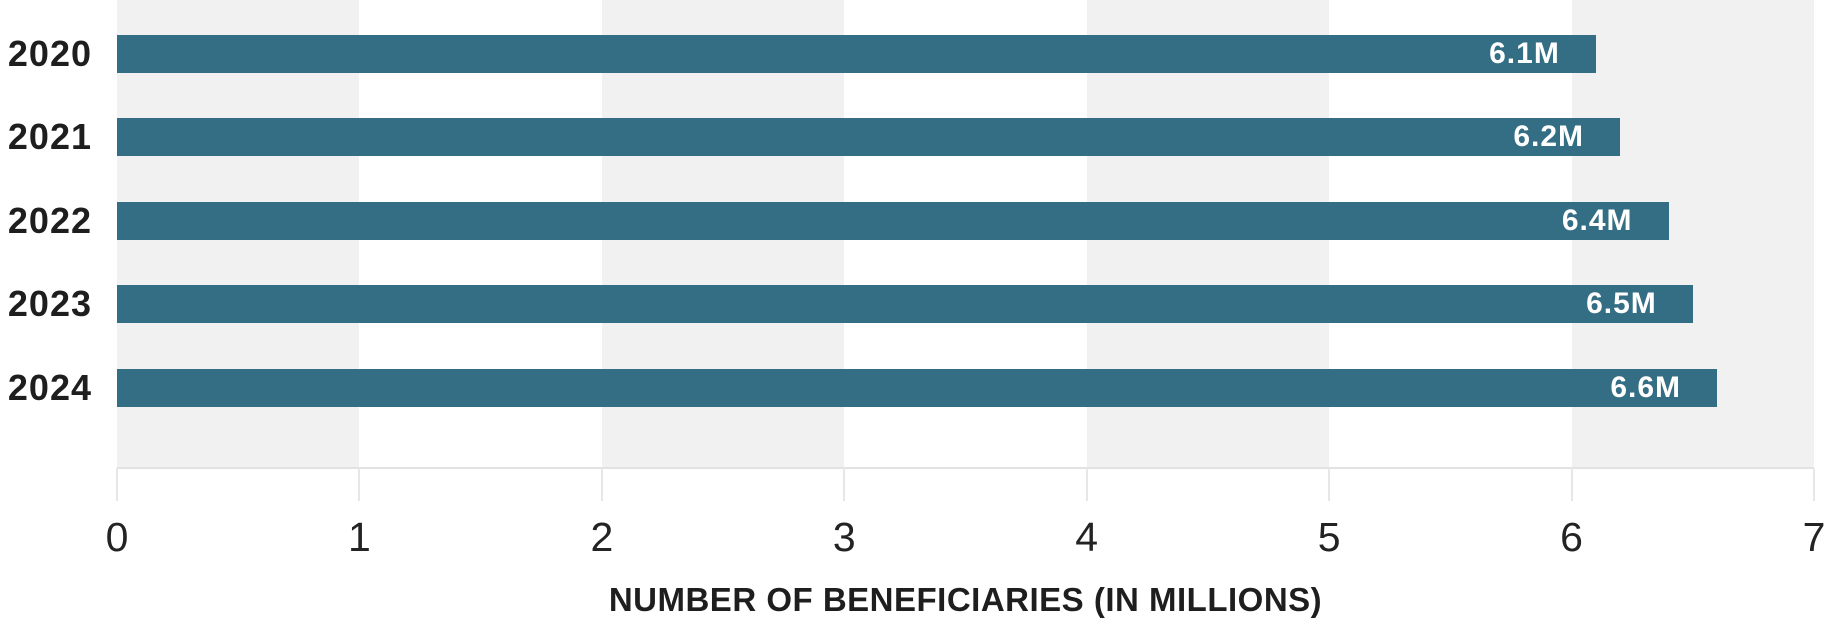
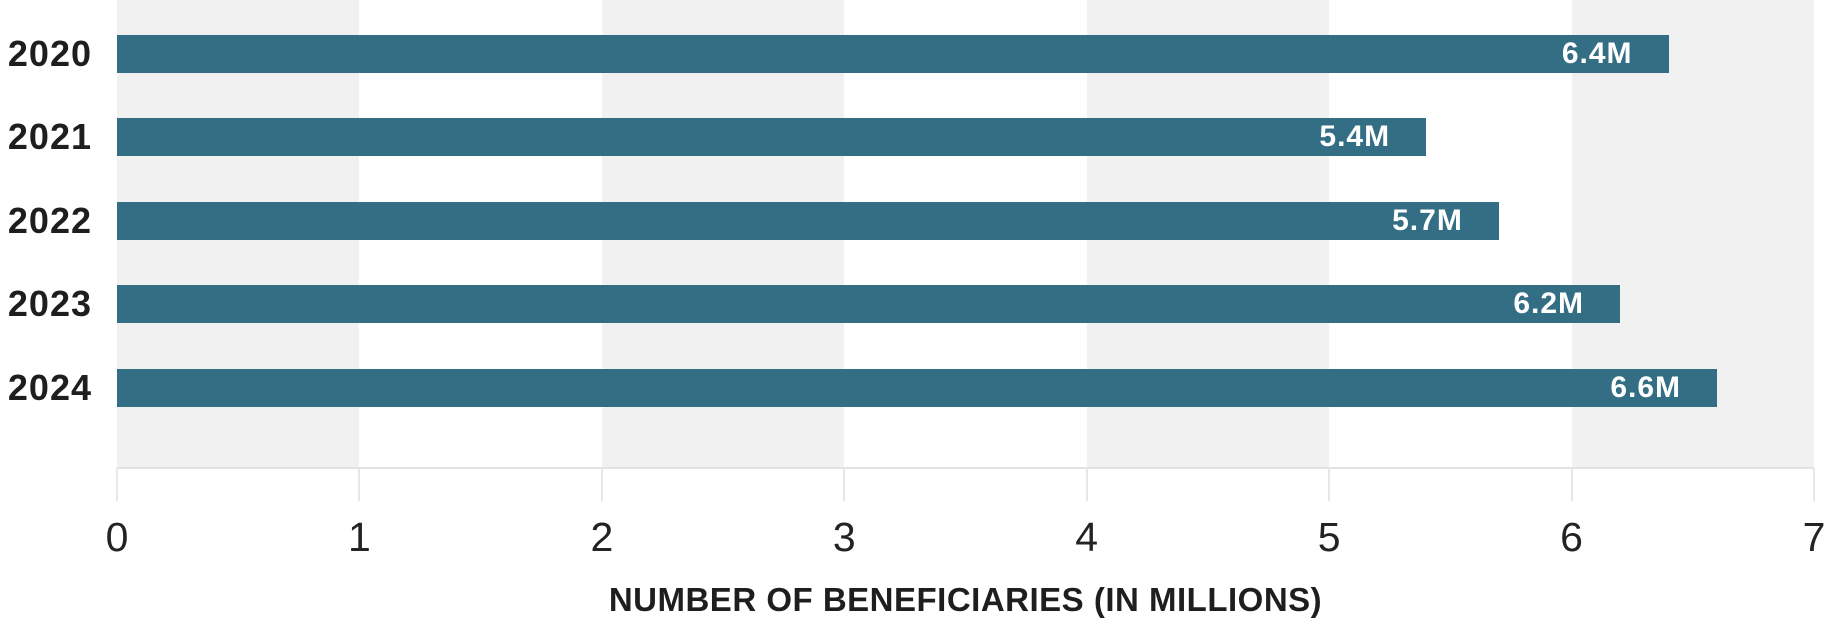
2020: 6.1M -> 6.4M
2021: 6.2M -> 5.4M
2022: 6.4M -> 5.7M
2023: 6.5M -> 6.2M
